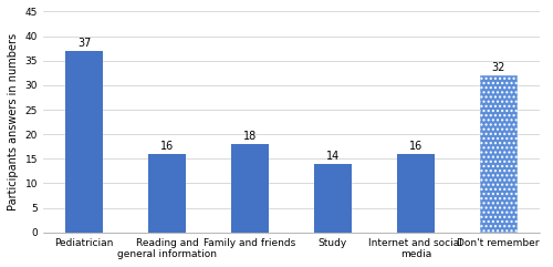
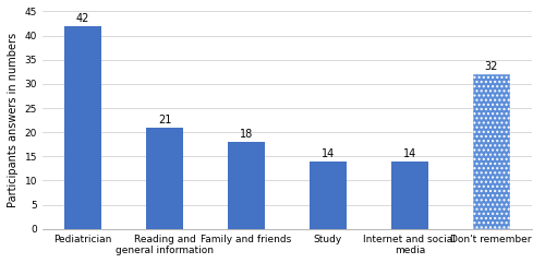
Pediatrician: 37 -> 42
Reading and general information: 16 -> 21
Internet and social media: 16 -> 14
